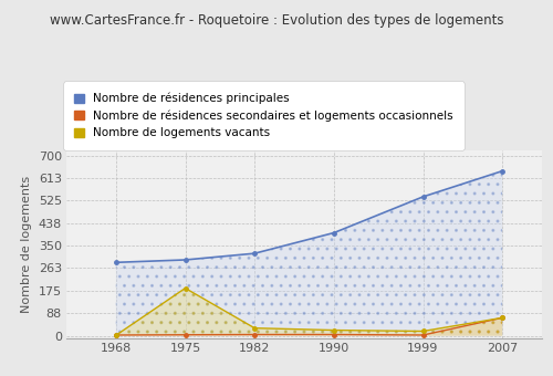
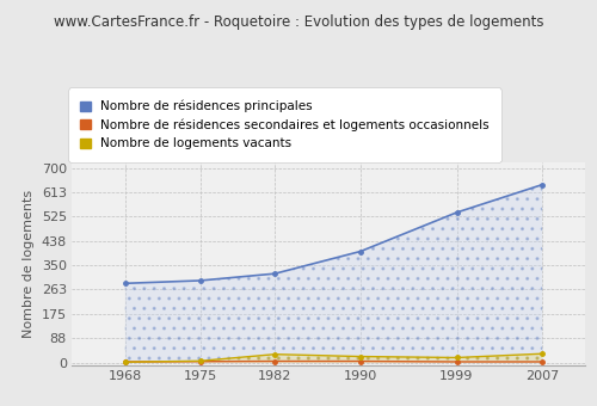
Nombre de logements vacants/1975: 185 -> 6
Nombre de résidences secondaires et logements occasionnels/2007: 70 -> 3
Nombre de logements vacants/2007: 70 -> 32
